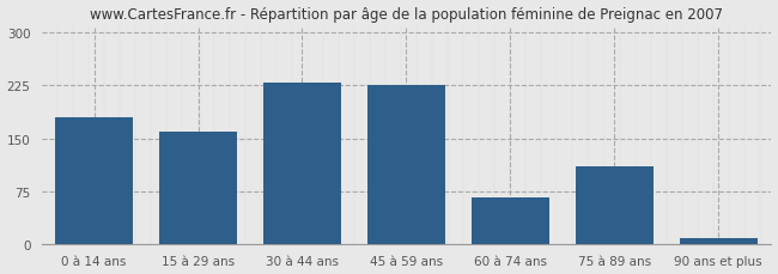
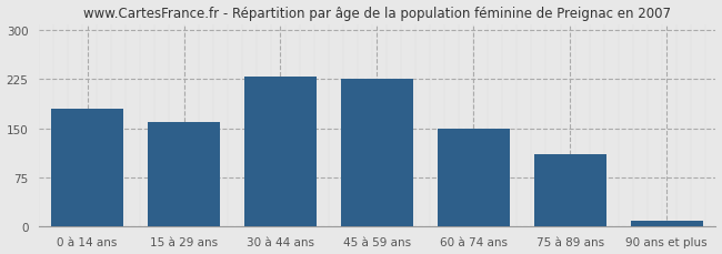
60 à 74 ans: 66 -> 150
